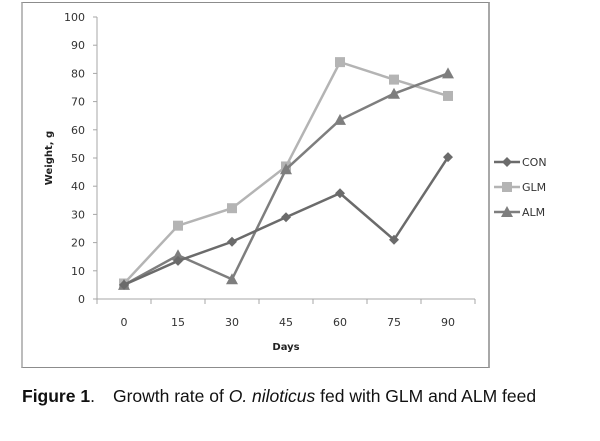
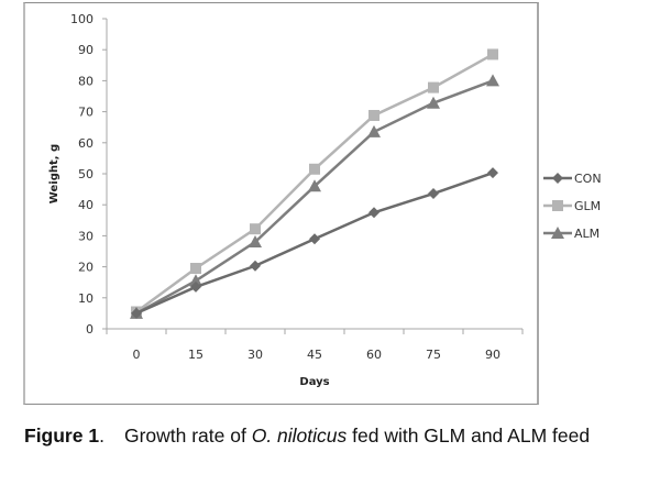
GLM/15: 26 -> 20
ALM/30: 7 -> 28
GLM/45: 47 -> 52
GLM/60: 84 -> 69
CON/75: 21 -> 44
GLM/90: 72 -> 88
